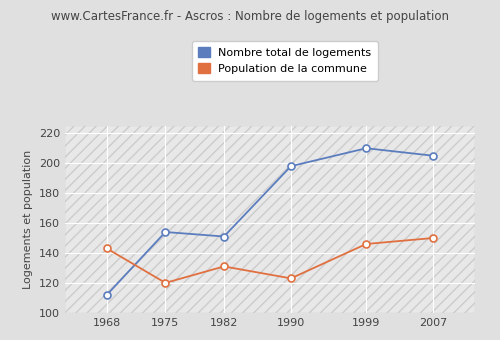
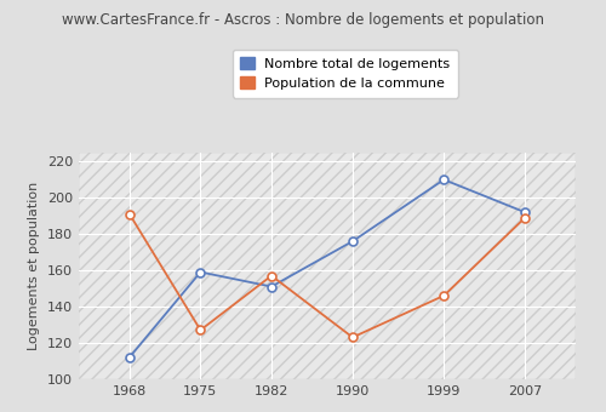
Population de la commune/1968: 143 -> 191
Nombre total de logements/1975: 154 -> 159
Population de la commune/1975: 120 -> 127
Population de la commune/1982: 131 -> 157
Nombre total de logements/1990: 198 -> 176
Nombre total de logements/2007: 205 -> 192
Population de la commune/2007: 150 -> 189
